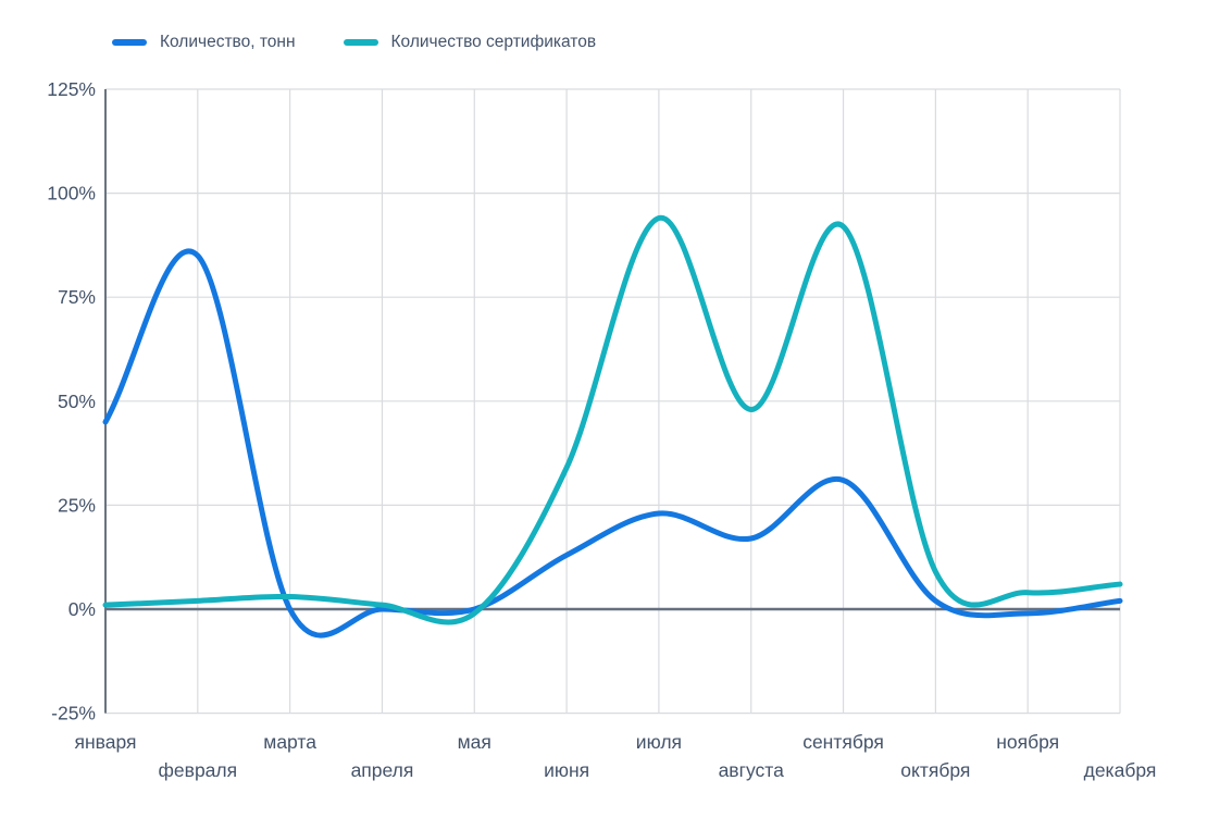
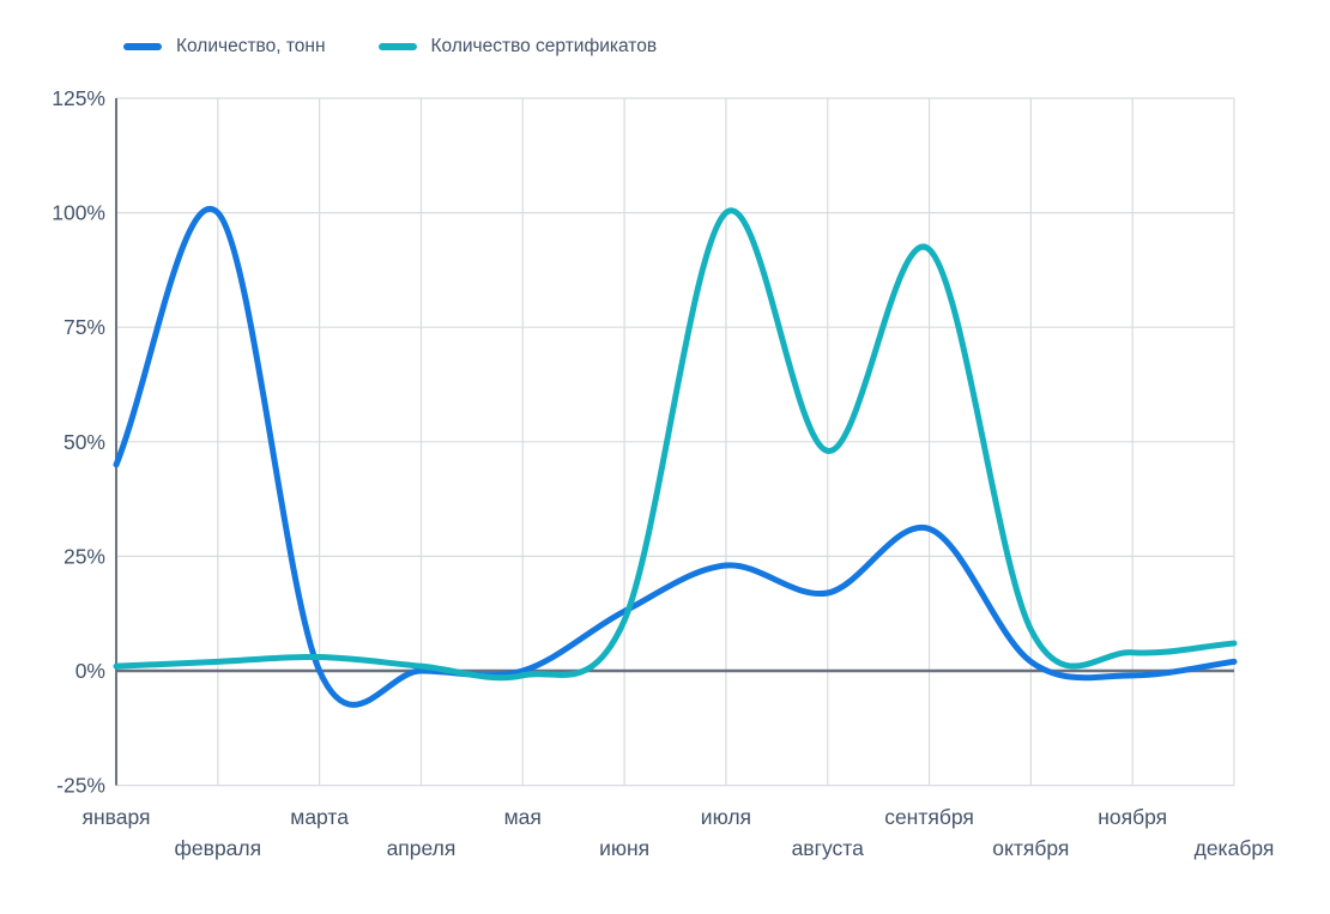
Количество, тонн/февраля: 85% -> 100%
Количество сертификатов/июня: 34% -> 11%
Количество сертификатов/июля: 94% -> 100%
